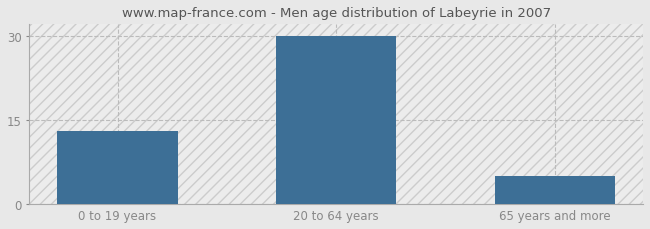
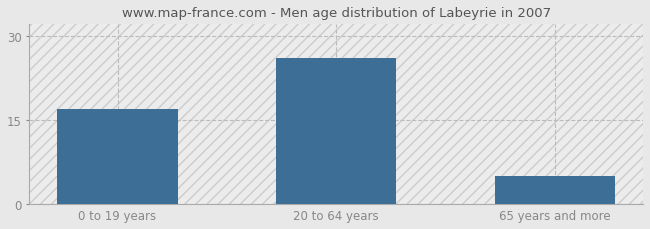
0 to 19 years: 13 -> 17
20 to 64 years: 30 -> 26
